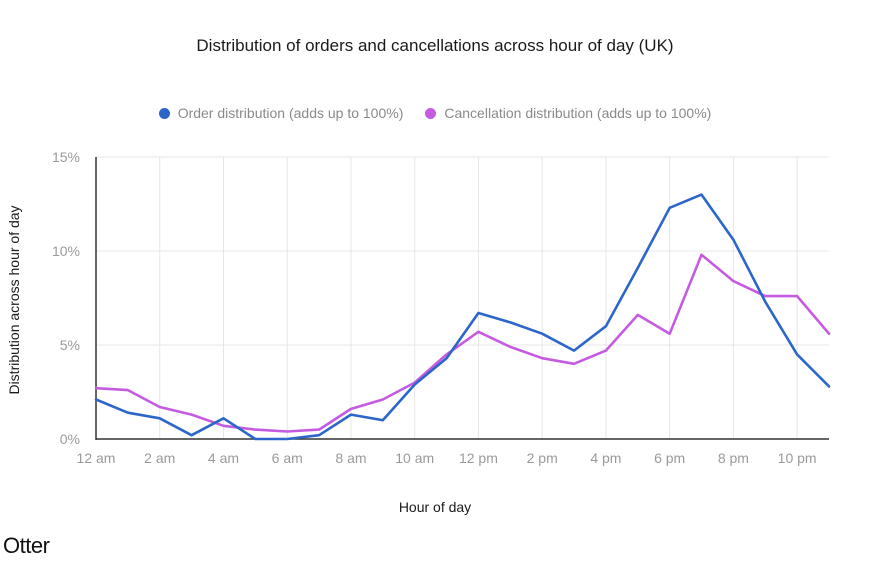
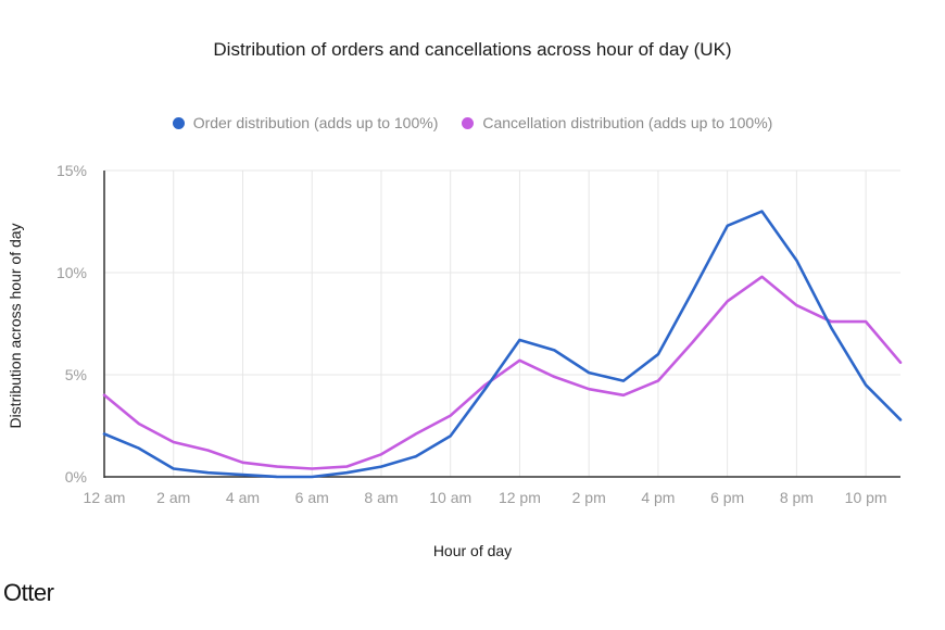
Cancellation distribution (adds up to 100%)/12 am: 2.7% -> 4.0%
Order distribution (adds up to 100%)/2 am: 1.1% -> 0.4%
Order distribution (adds up to 100%)/4 am: 1.1% -> 0.1%
Order distribution (adds up to 100%)/8 am: 1.3% -> 0.5%
Cancellation distribution (adds up to 100%)/8 am: 1.6% -> 1.1%
Order distribution (adds up to 100%)/10 am: 2.9% -> 2.0%
Order distribution (adds up to 100%)/2 pm: 5.6% -> 5.1%
Cancellation distribution (adds up to 100%)/6 pm: 5.6% -> 8.6%
